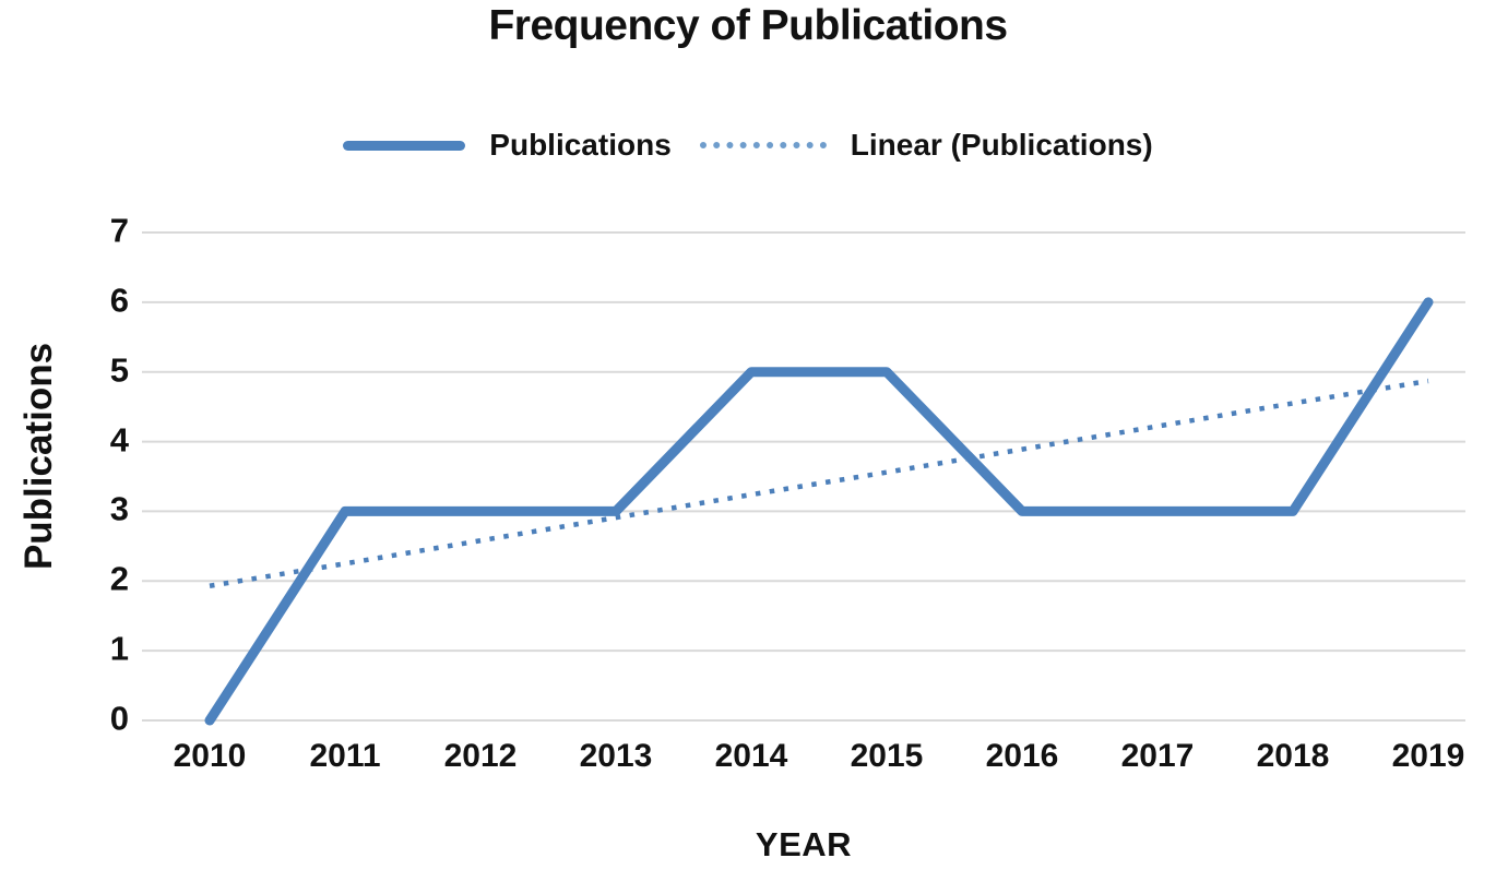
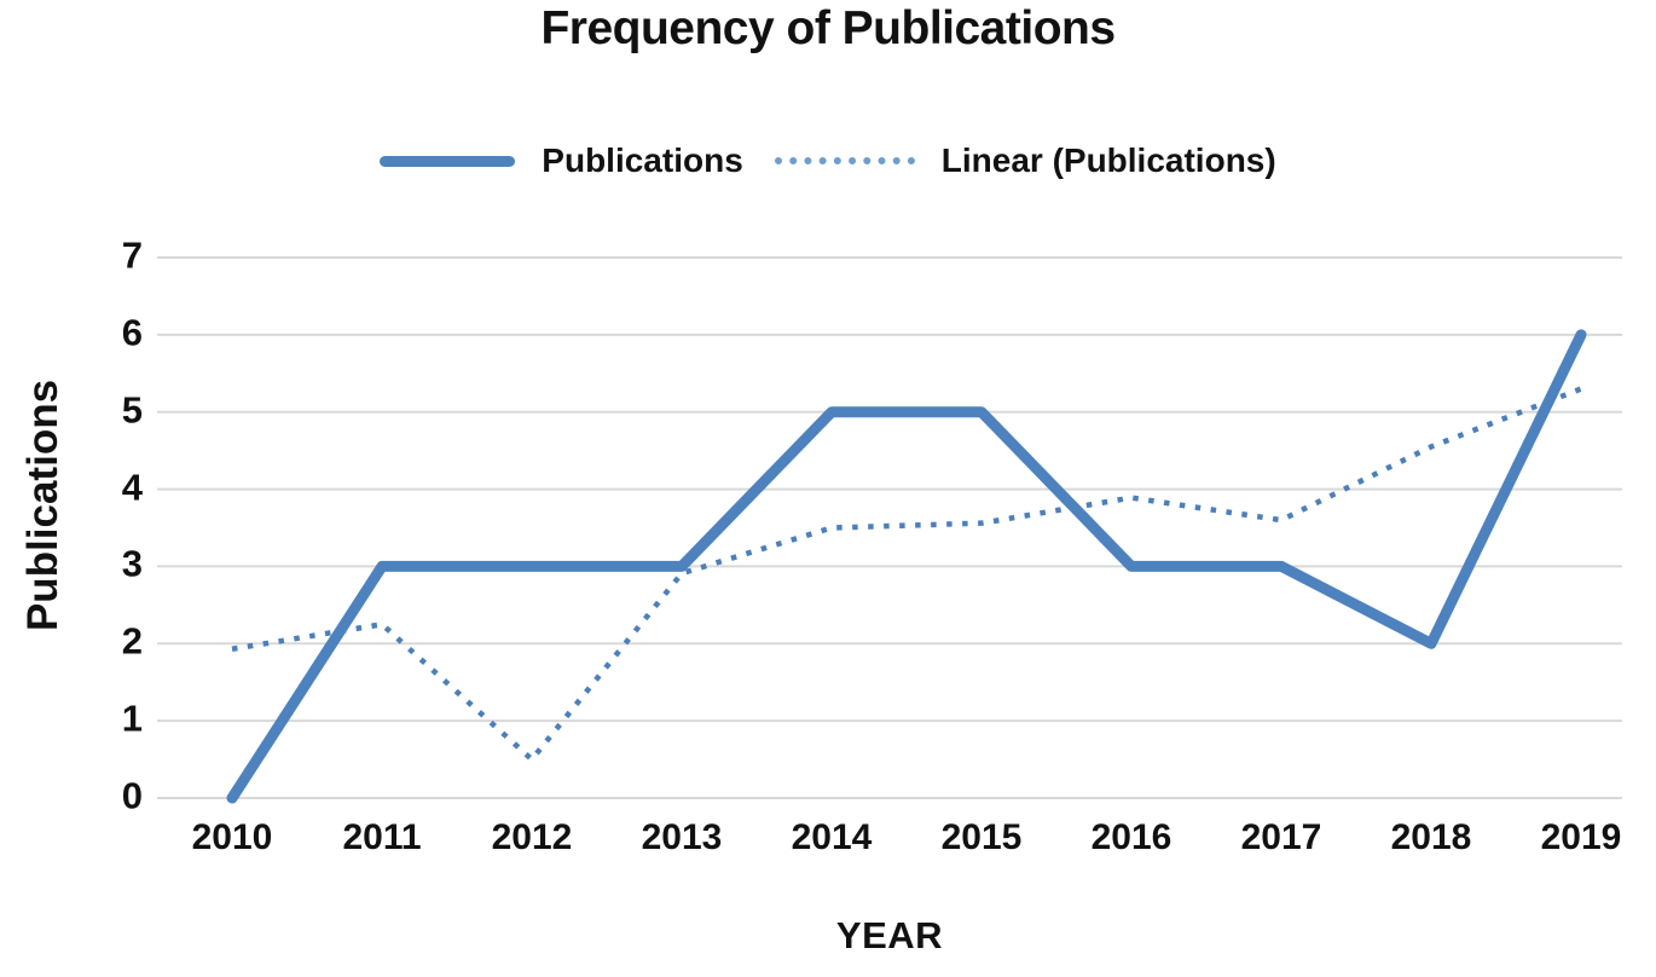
Linear (Publications)/2012: 2.6 -> 0.5
Linear (Publications)/2014: 3.2 -> 3.5
Linear (Publications)/2017: 4.2 -> 3.6
Publications/2018: 3 -> 2
Linear (Publications)/2019: 4.9 -> 5.3
